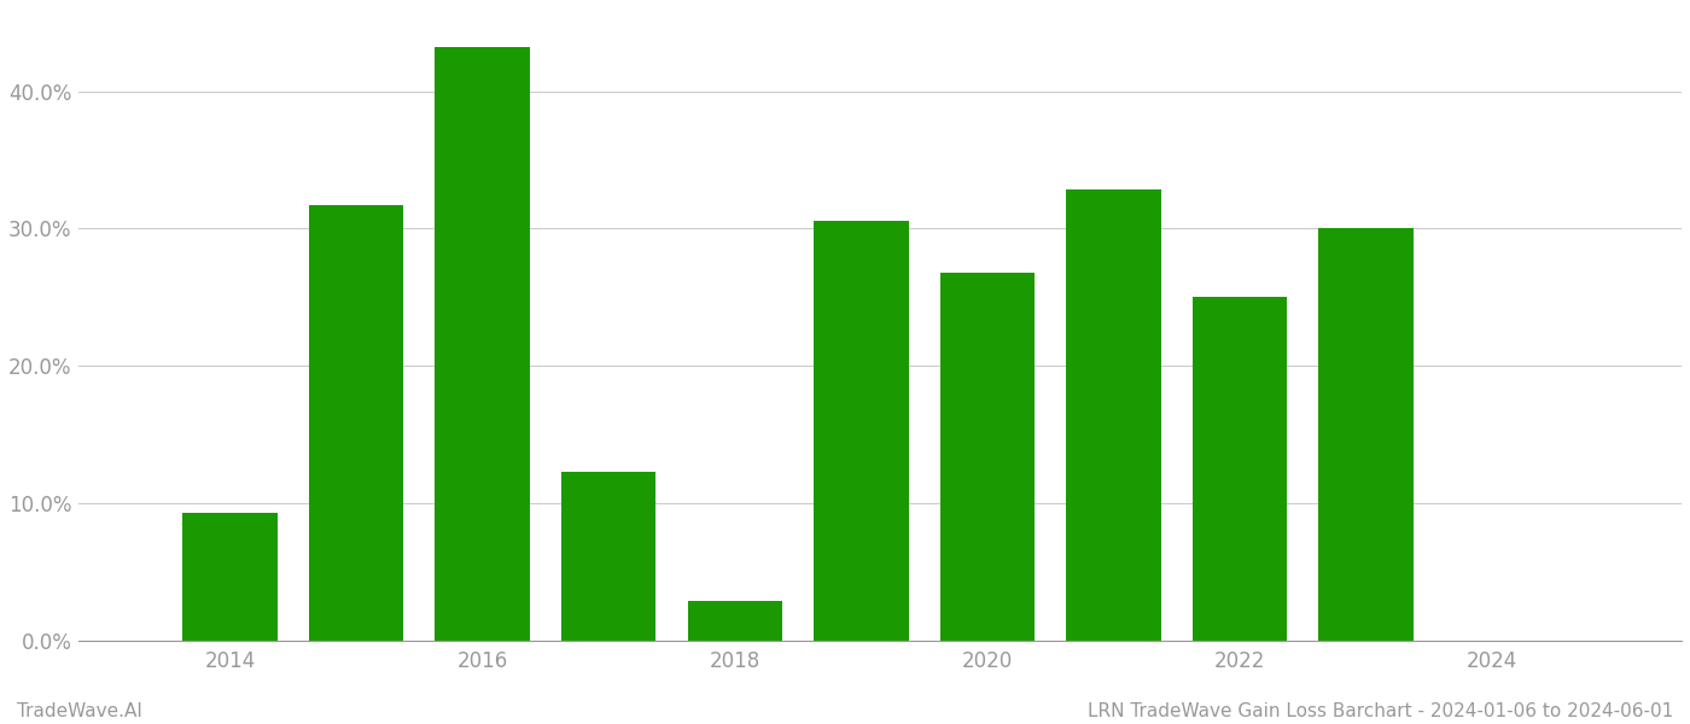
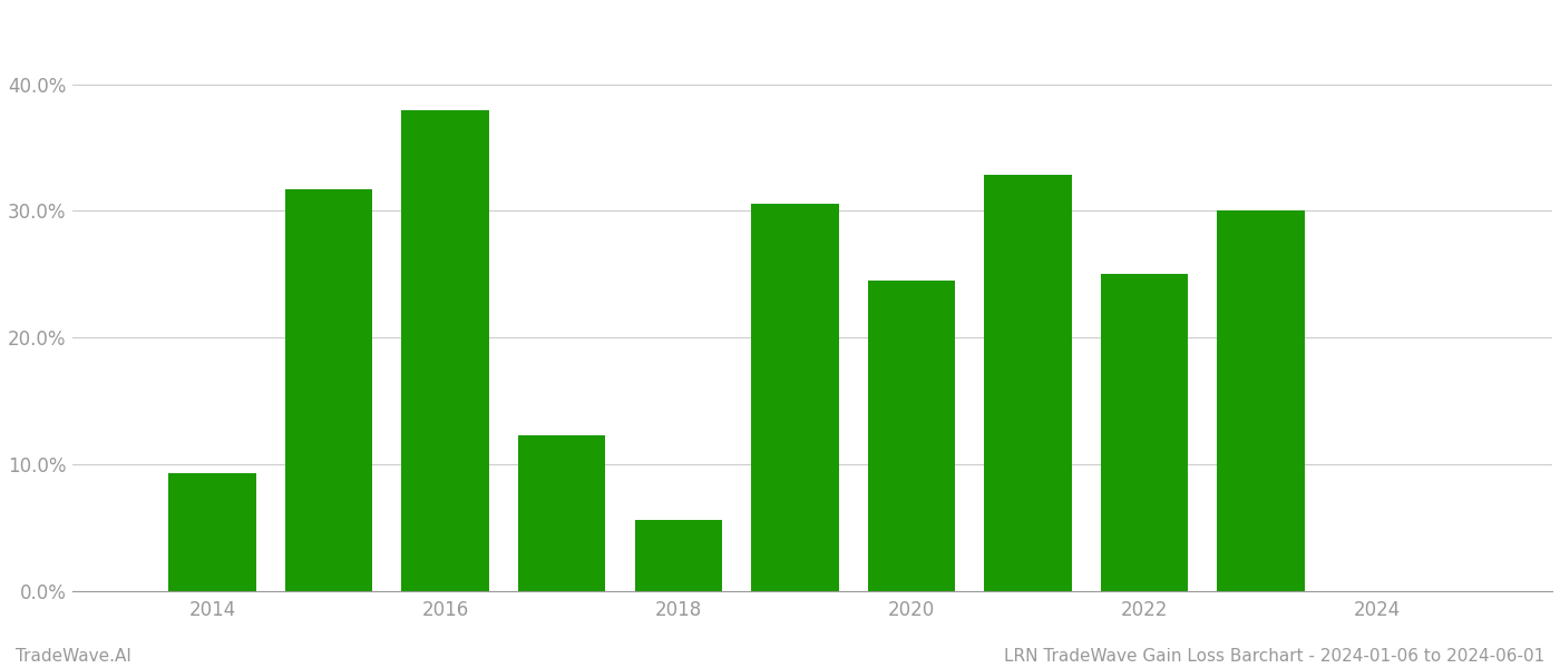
2016: 43.2% -> 37.9%
2018: 2.9% -> 5.6%
2020: 26.8% -> 24.5%
